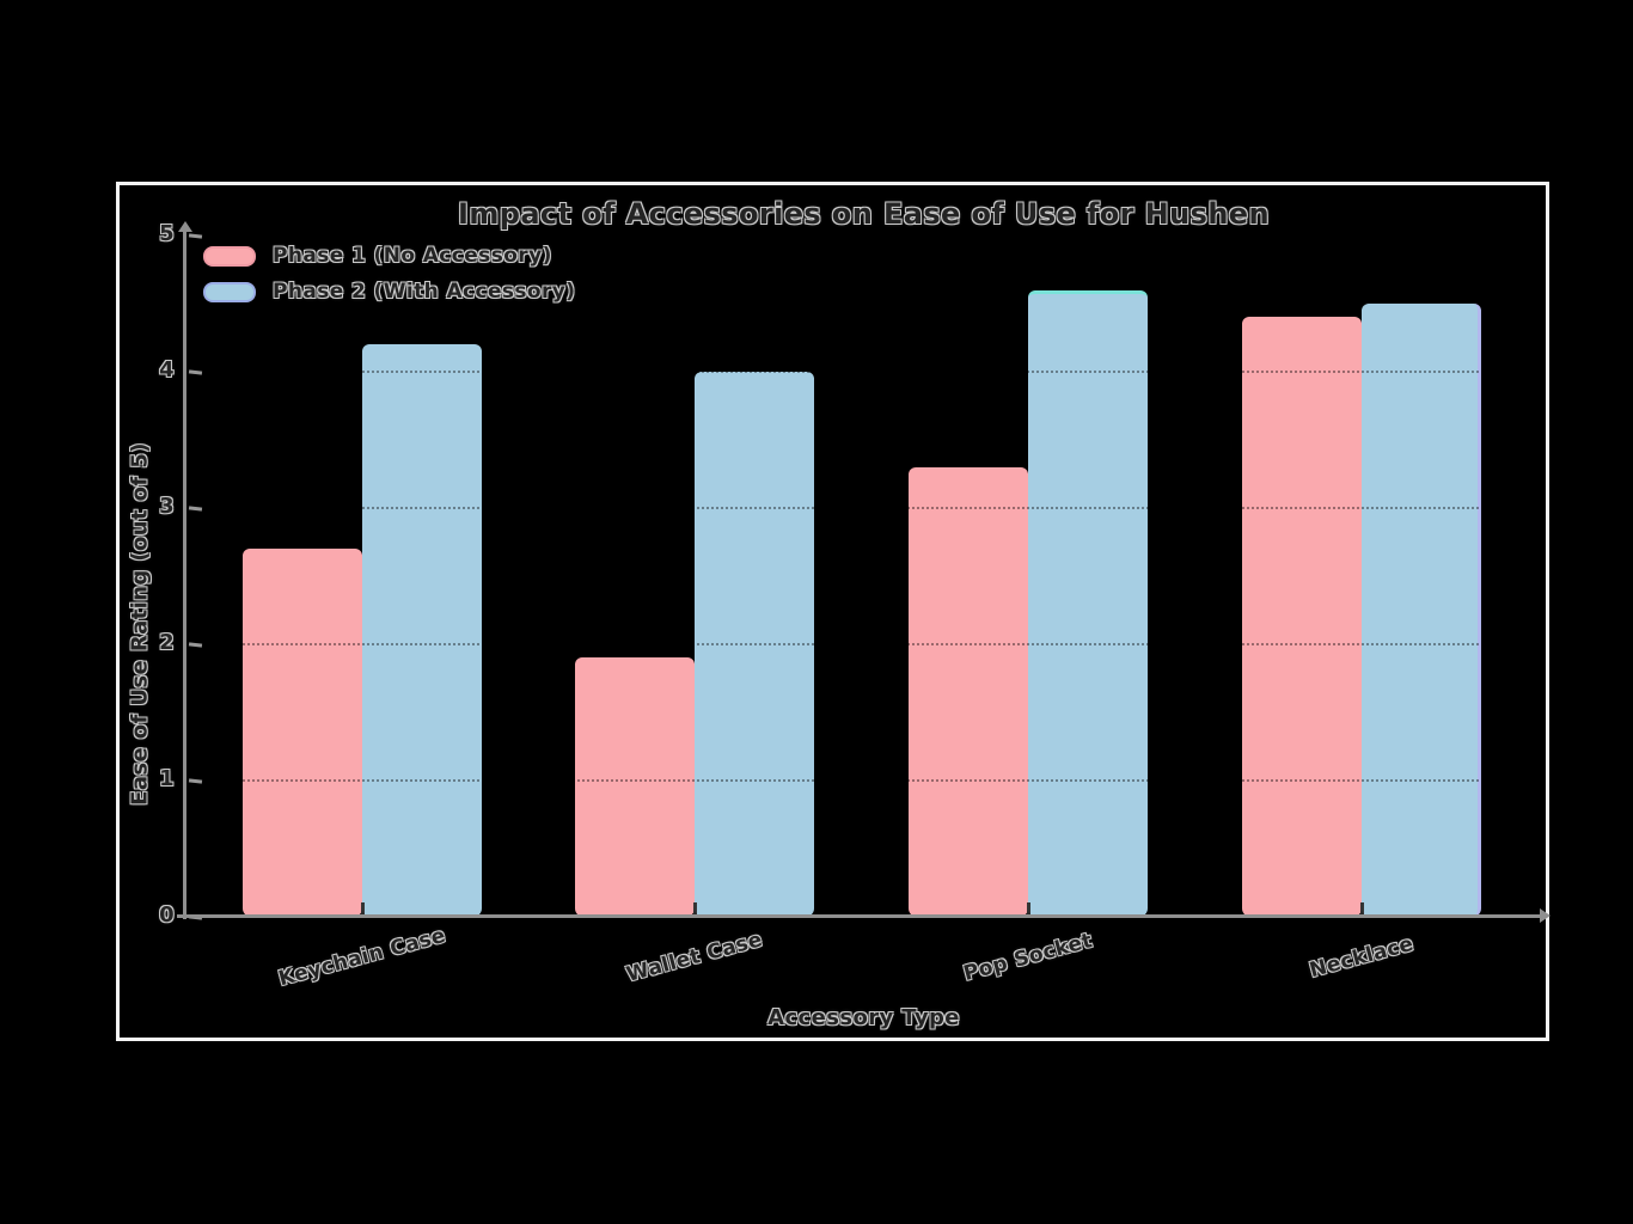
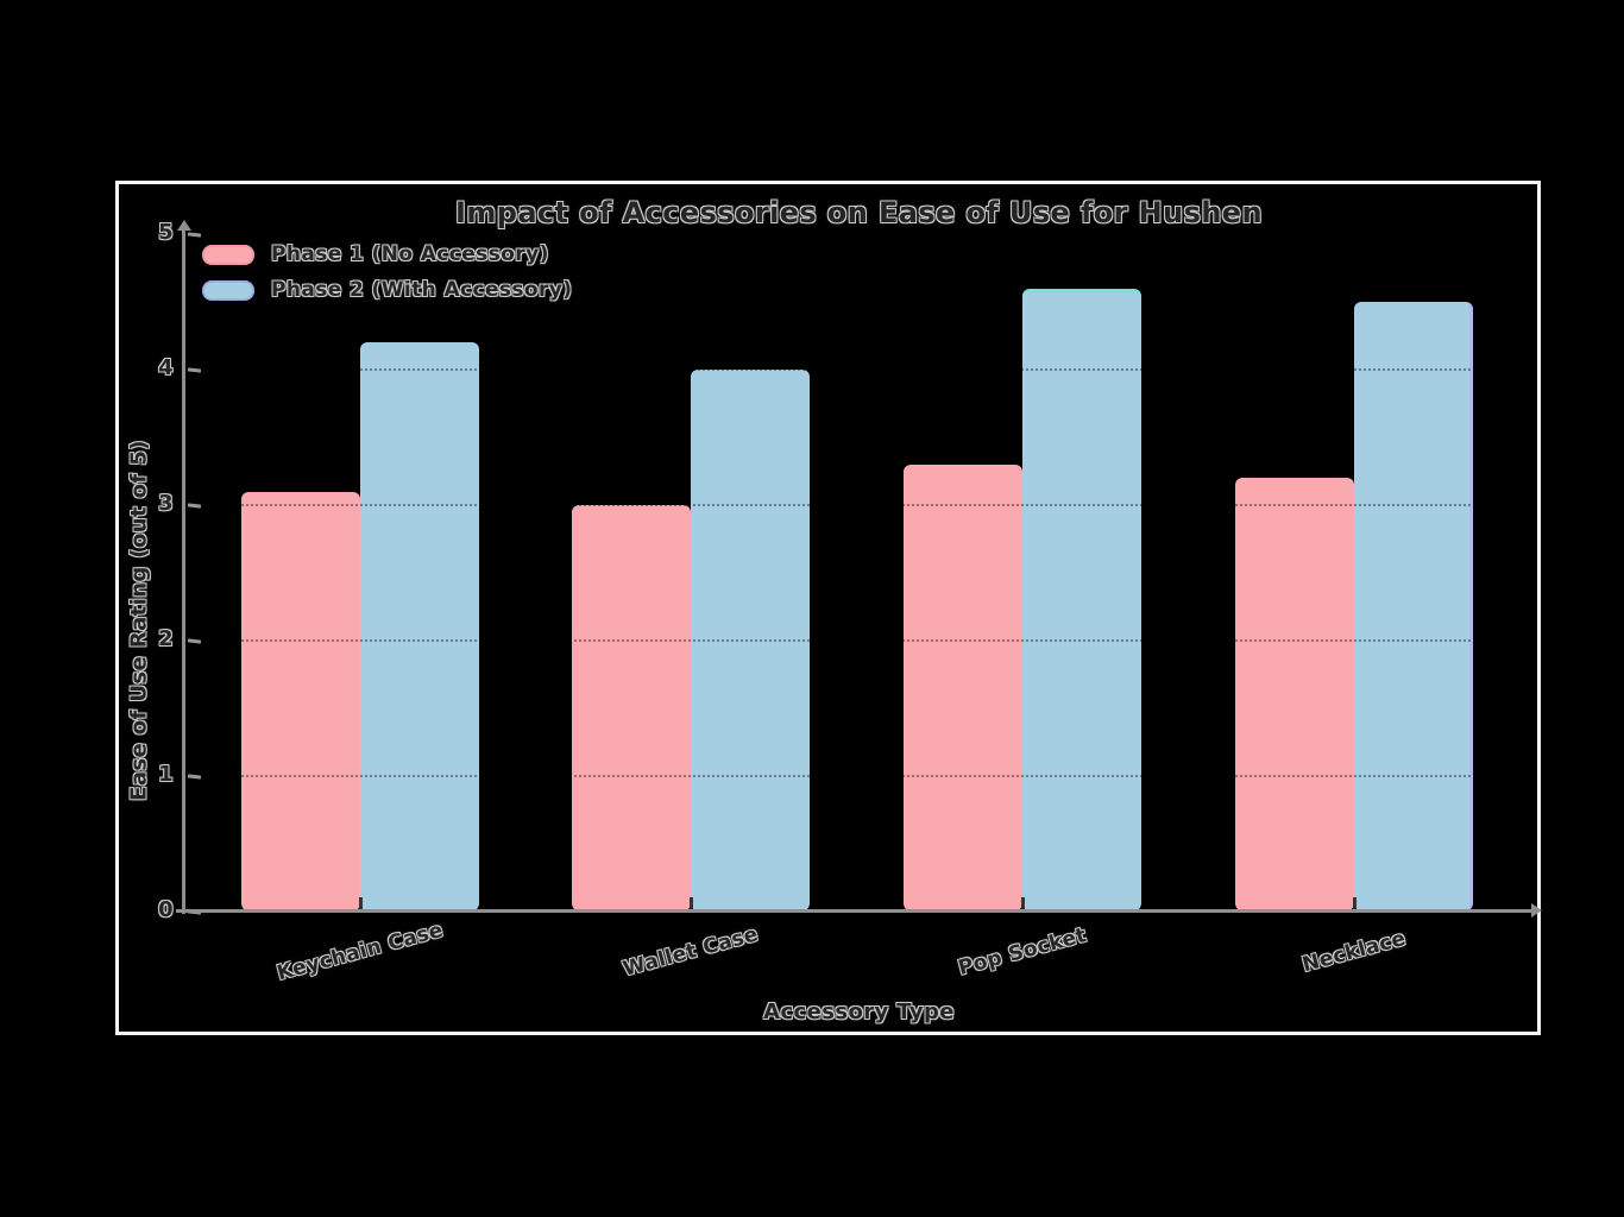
Phase 1 (No Accessory)/Keychain Case: 2.7 -> 3.1
Phase 1 (No Accessory)/Wallet Case: 1.9 -> 3.0
Phase 1 (No Accessory)/Necklace: 4.4 -> 3.2
